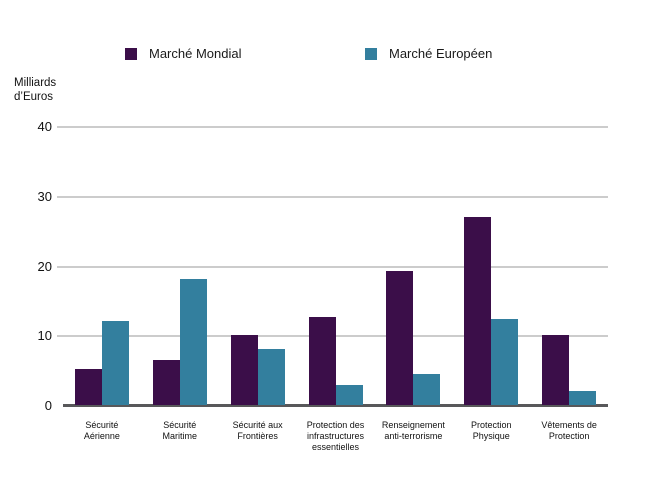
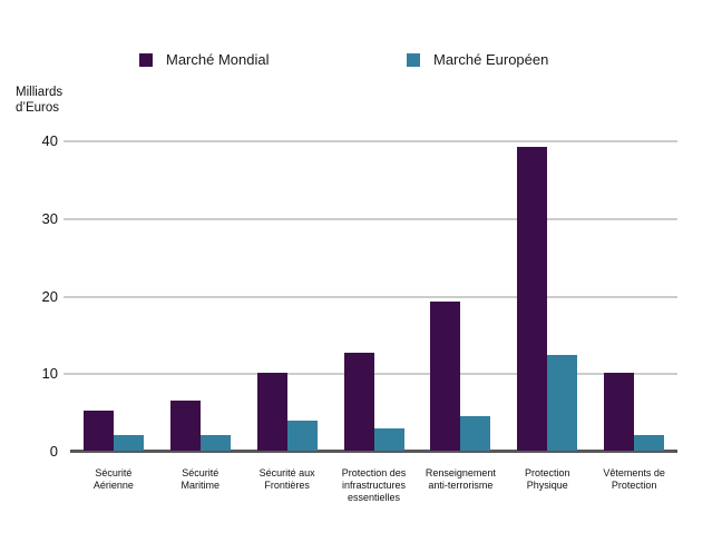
Marché Européen/Sécurité Aérienne: 12 -> 2
Marché Européen/Sécurité Maritime: 18 -> 2
Marché Européen/Sécurité aux Frontières: 8 -> 4
Marché Mondial/Protection Physique: 27 -> 39
